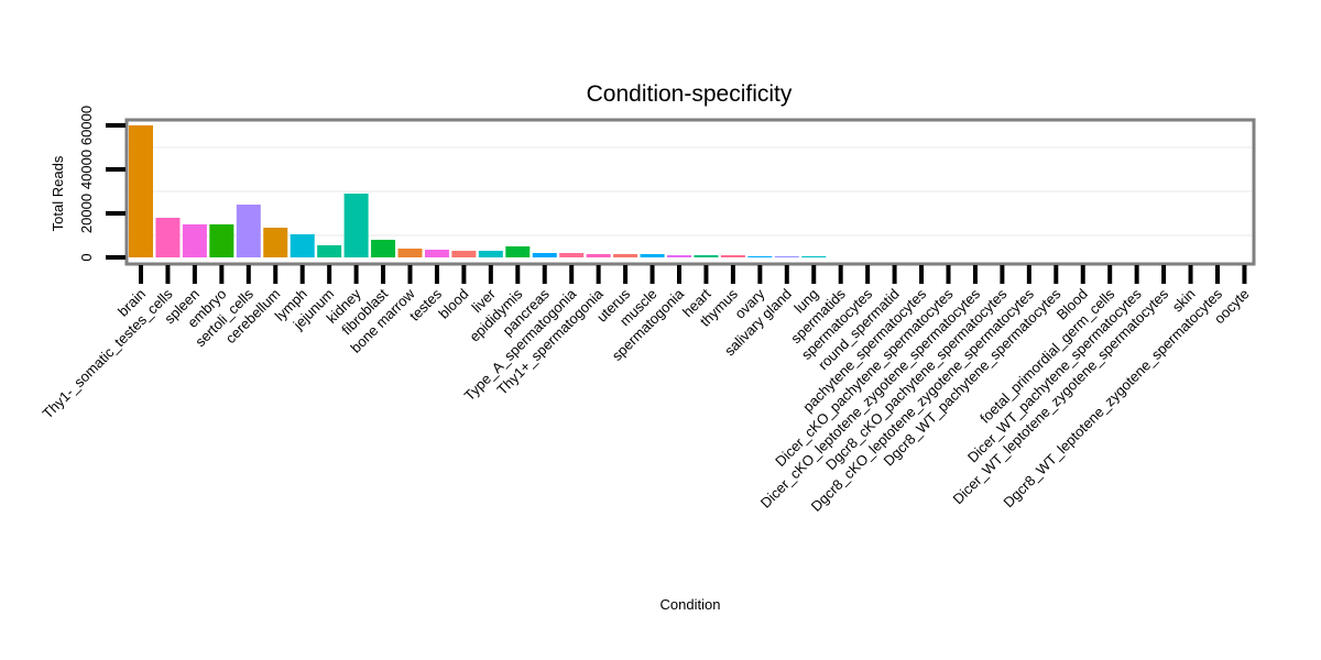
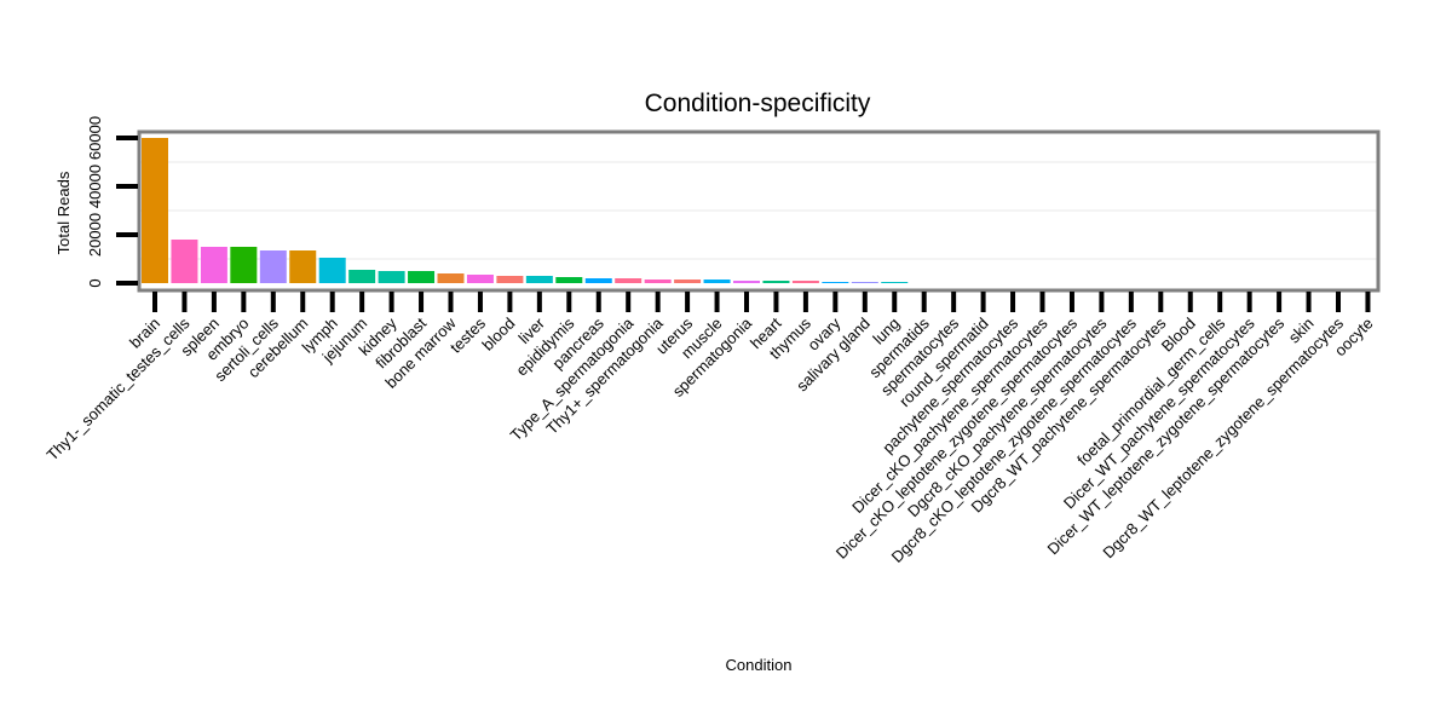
sertoli_cells: 24000 -> 14000
kidney: 29000 -> 5000
fibroblast: 8000 -> 5000
epididymis: 5000 -> 2000
